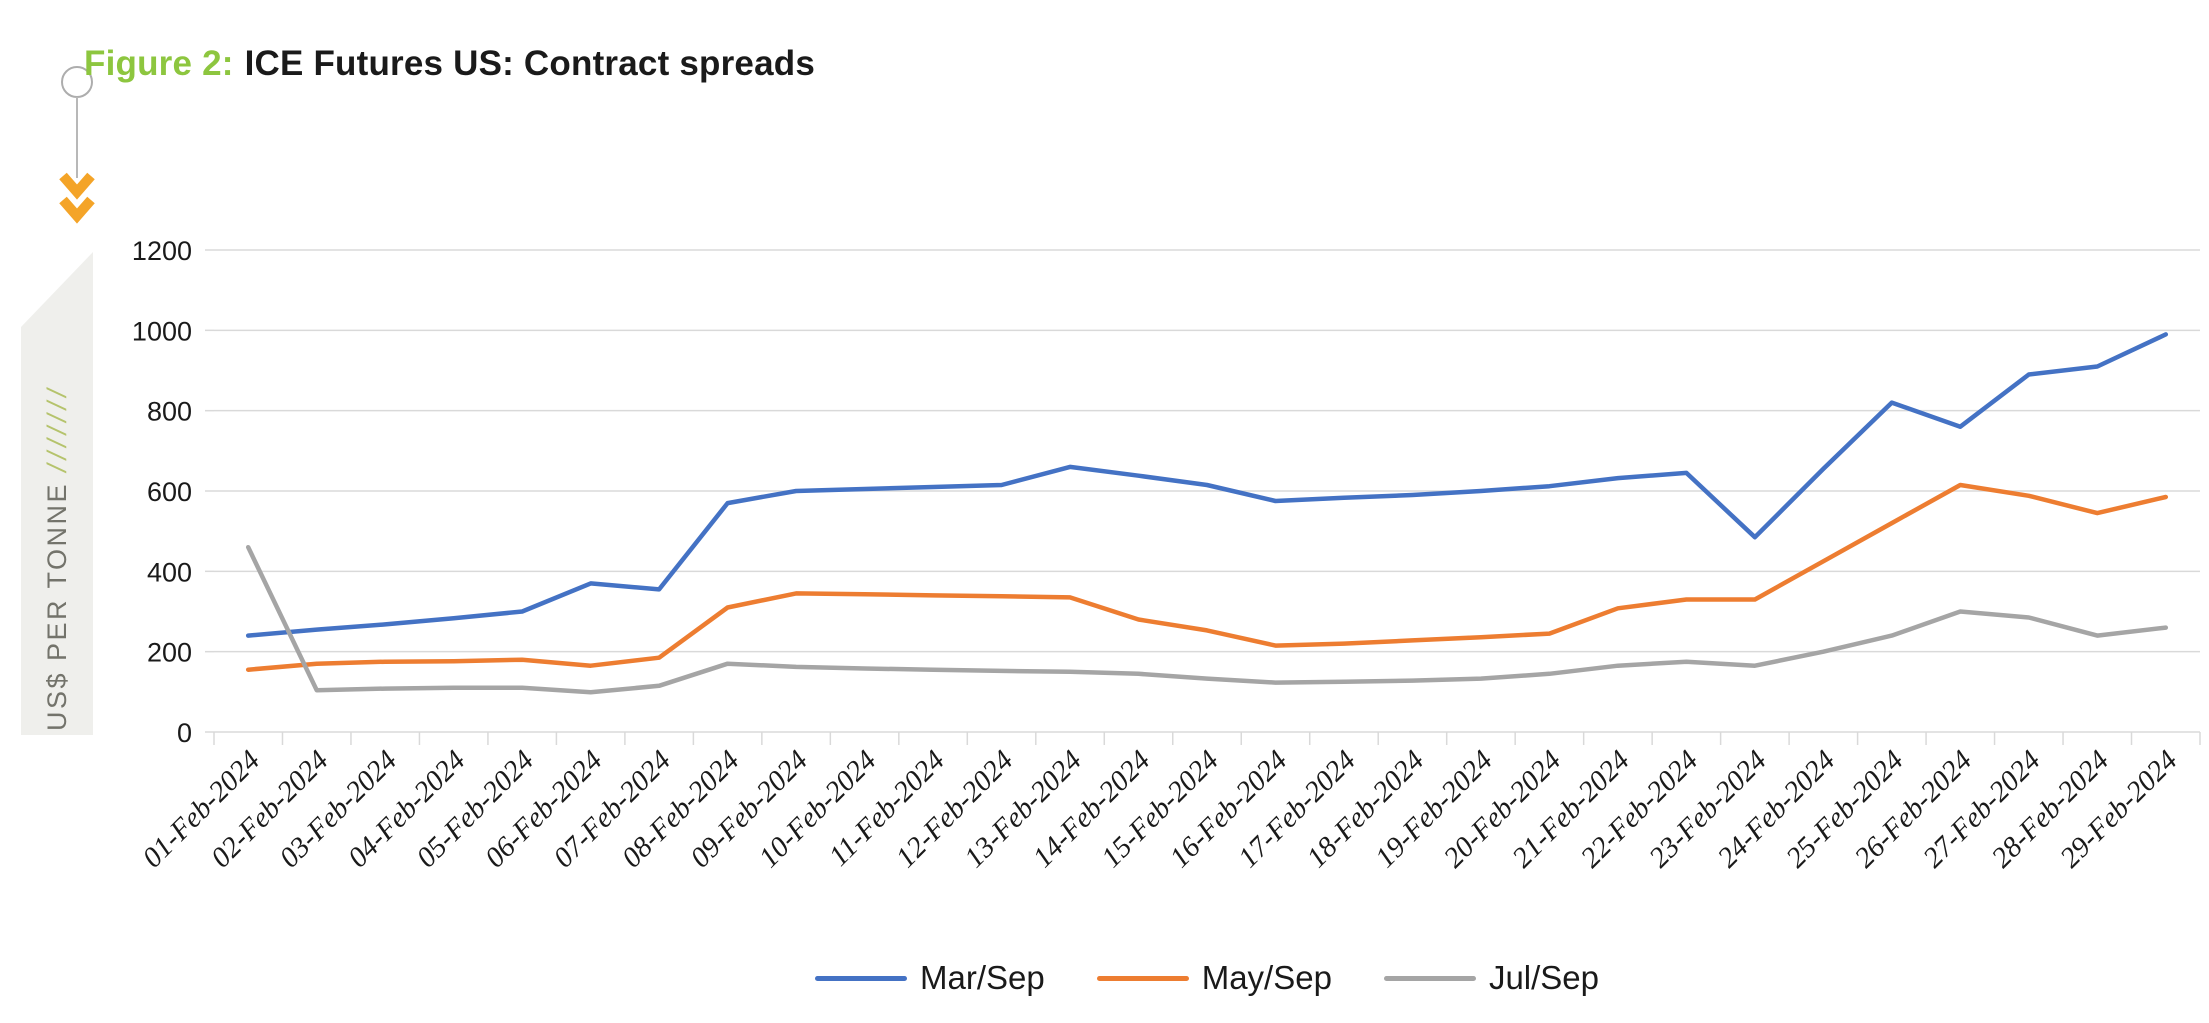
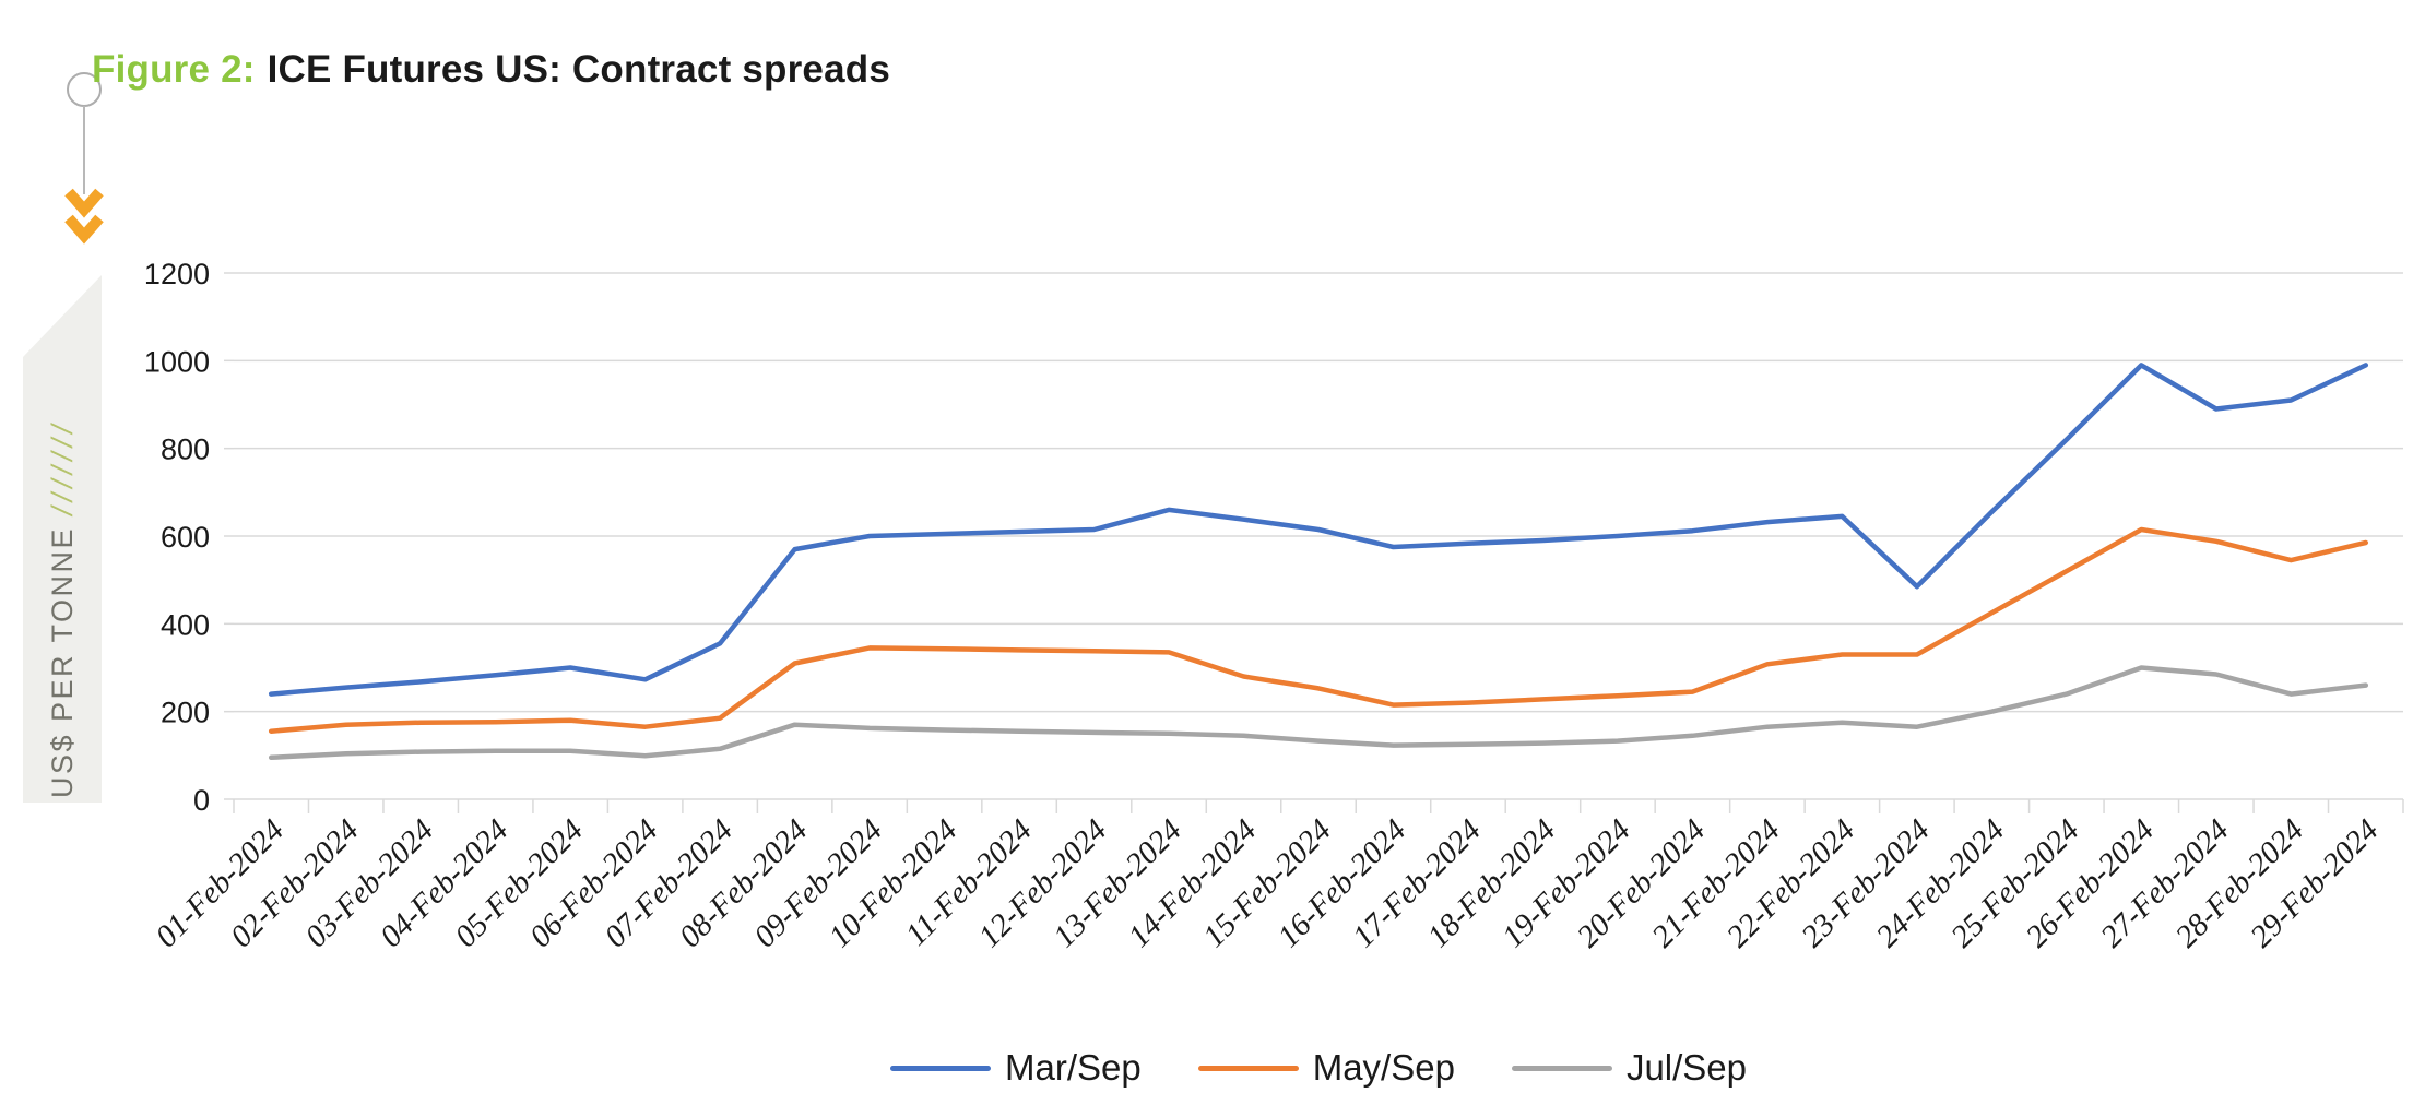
Jul/Sep/01-Feb-2024: 460 -> 100
Mar/Sep/06-Feb-2024: 370 -> 270
Mar/Sep/26-Feb-2024: 760 -> 990
